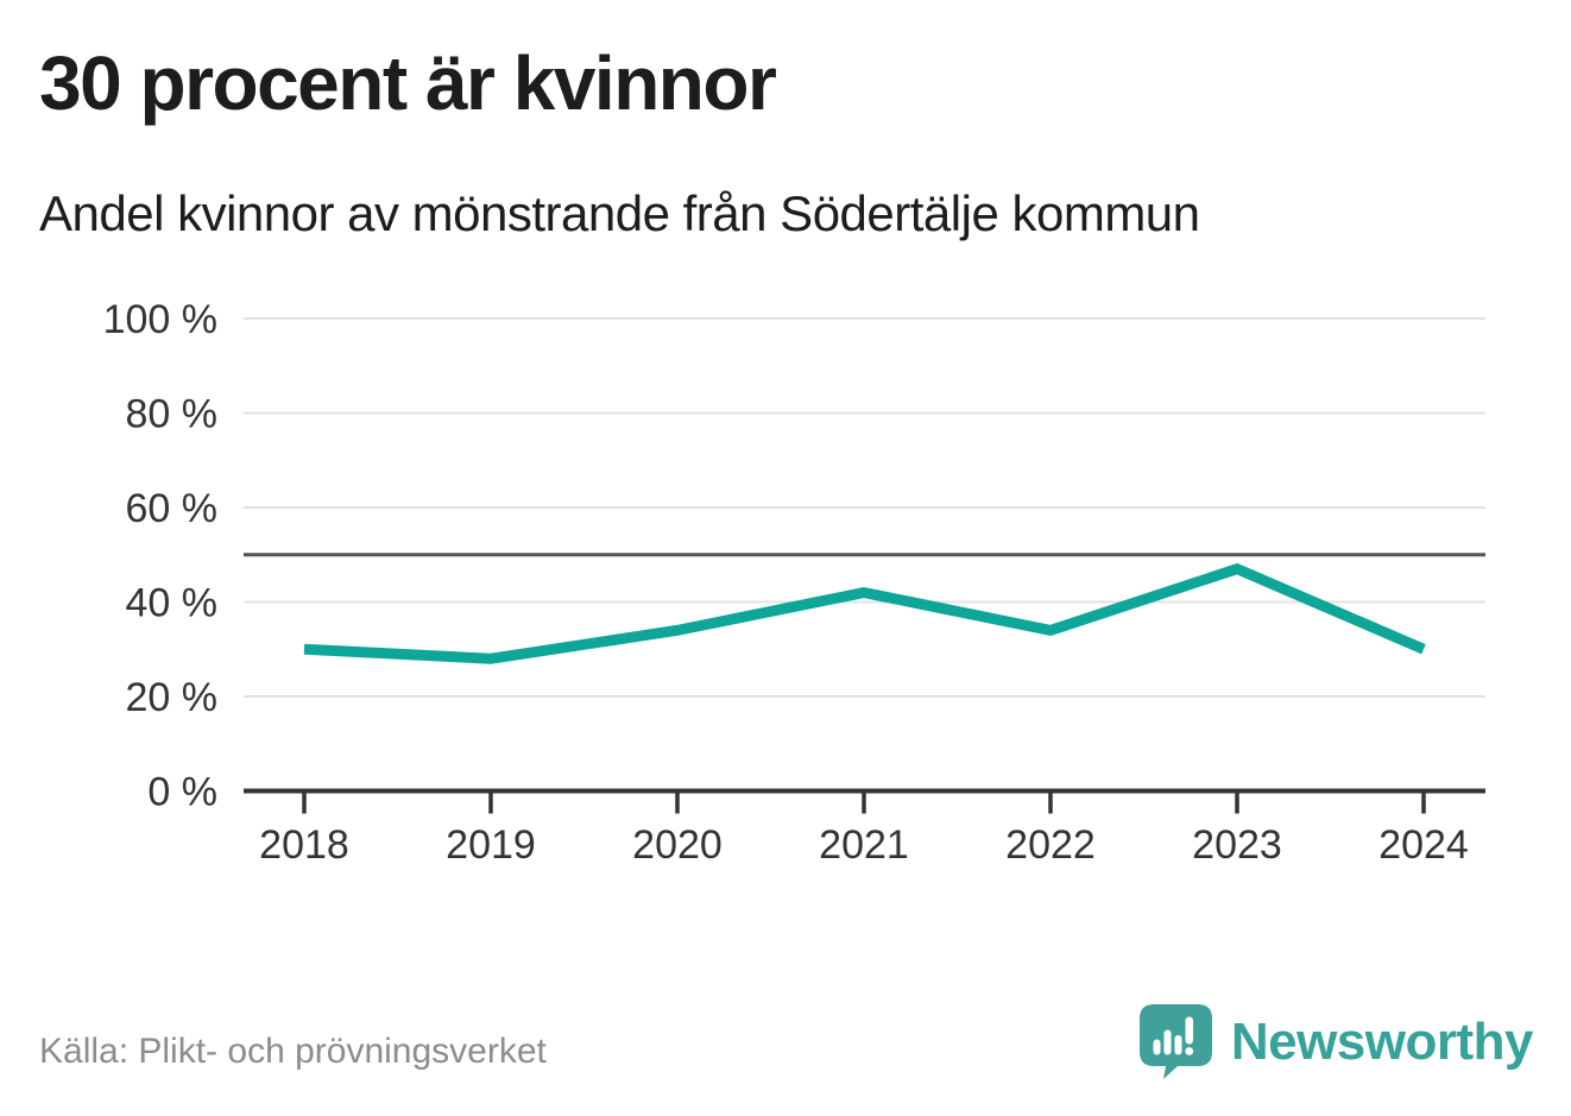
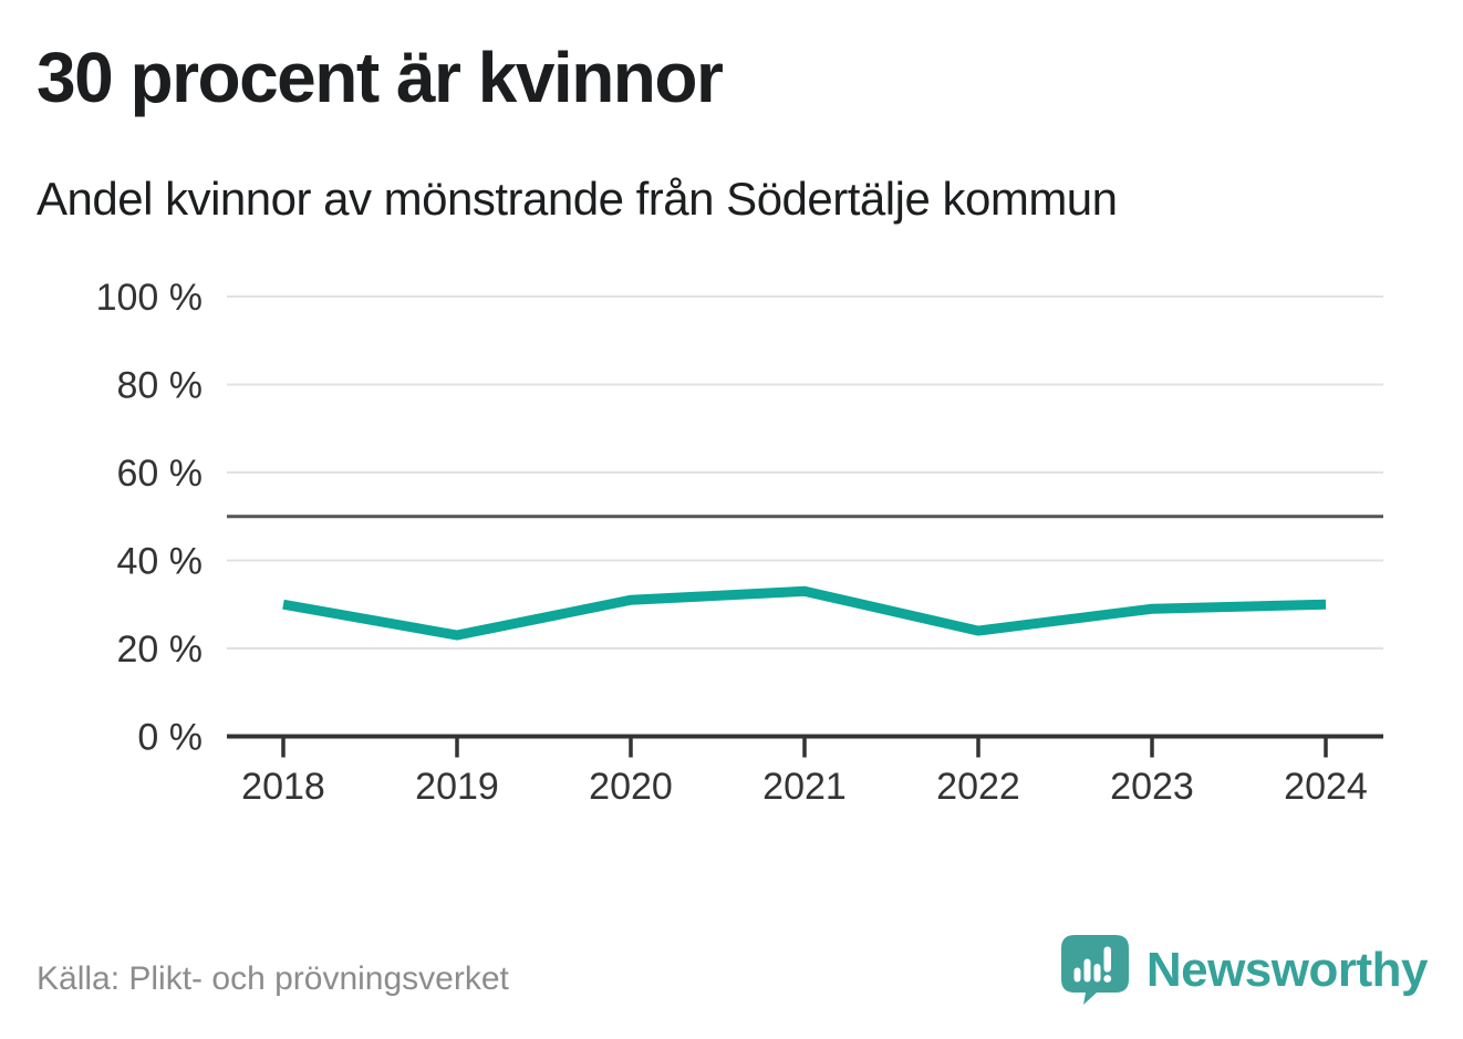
2019: 28% -> 23%
2020: 34% -> 31%
2021: 42% -> 33%
2022: 34% -> 24%
2023: 47% -> 29%
